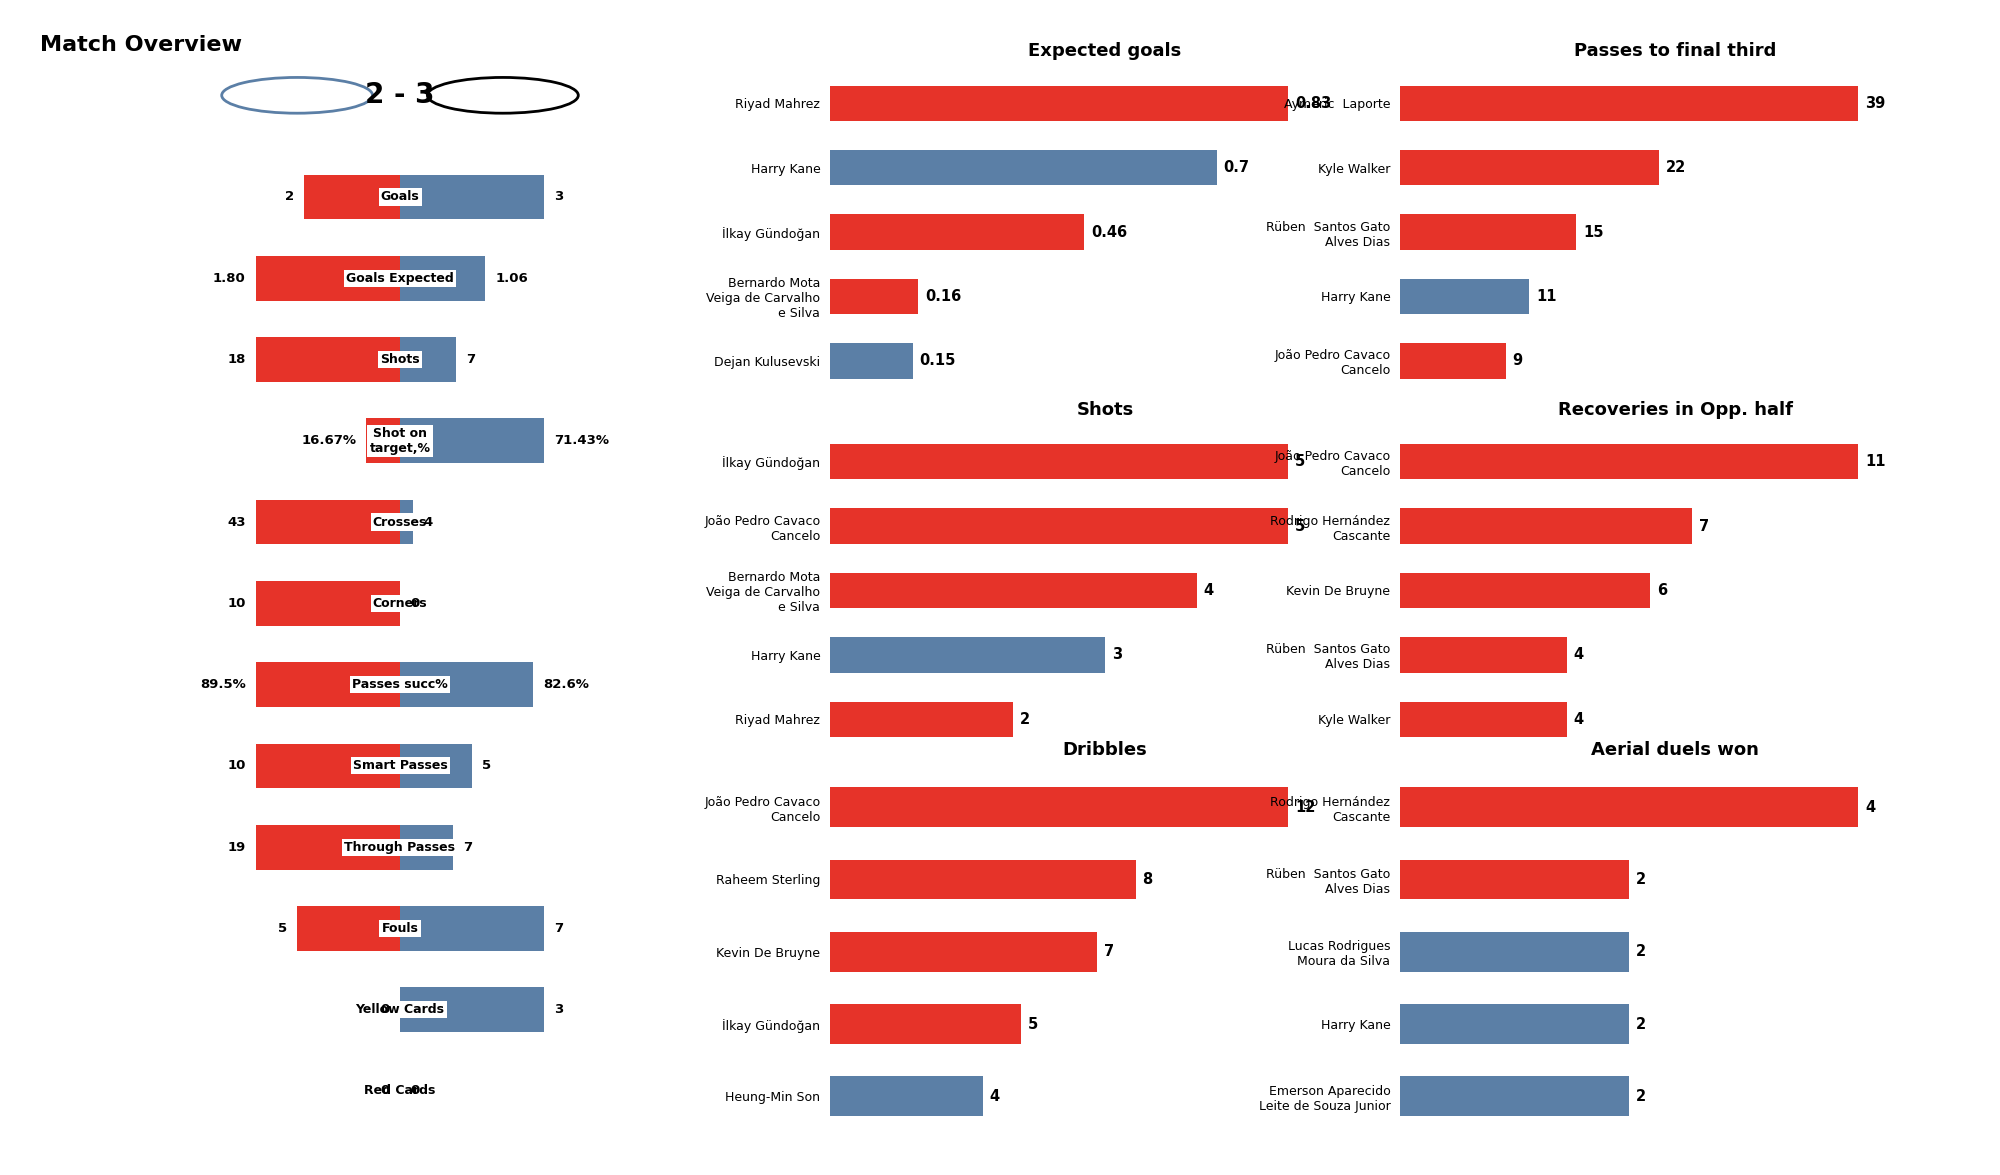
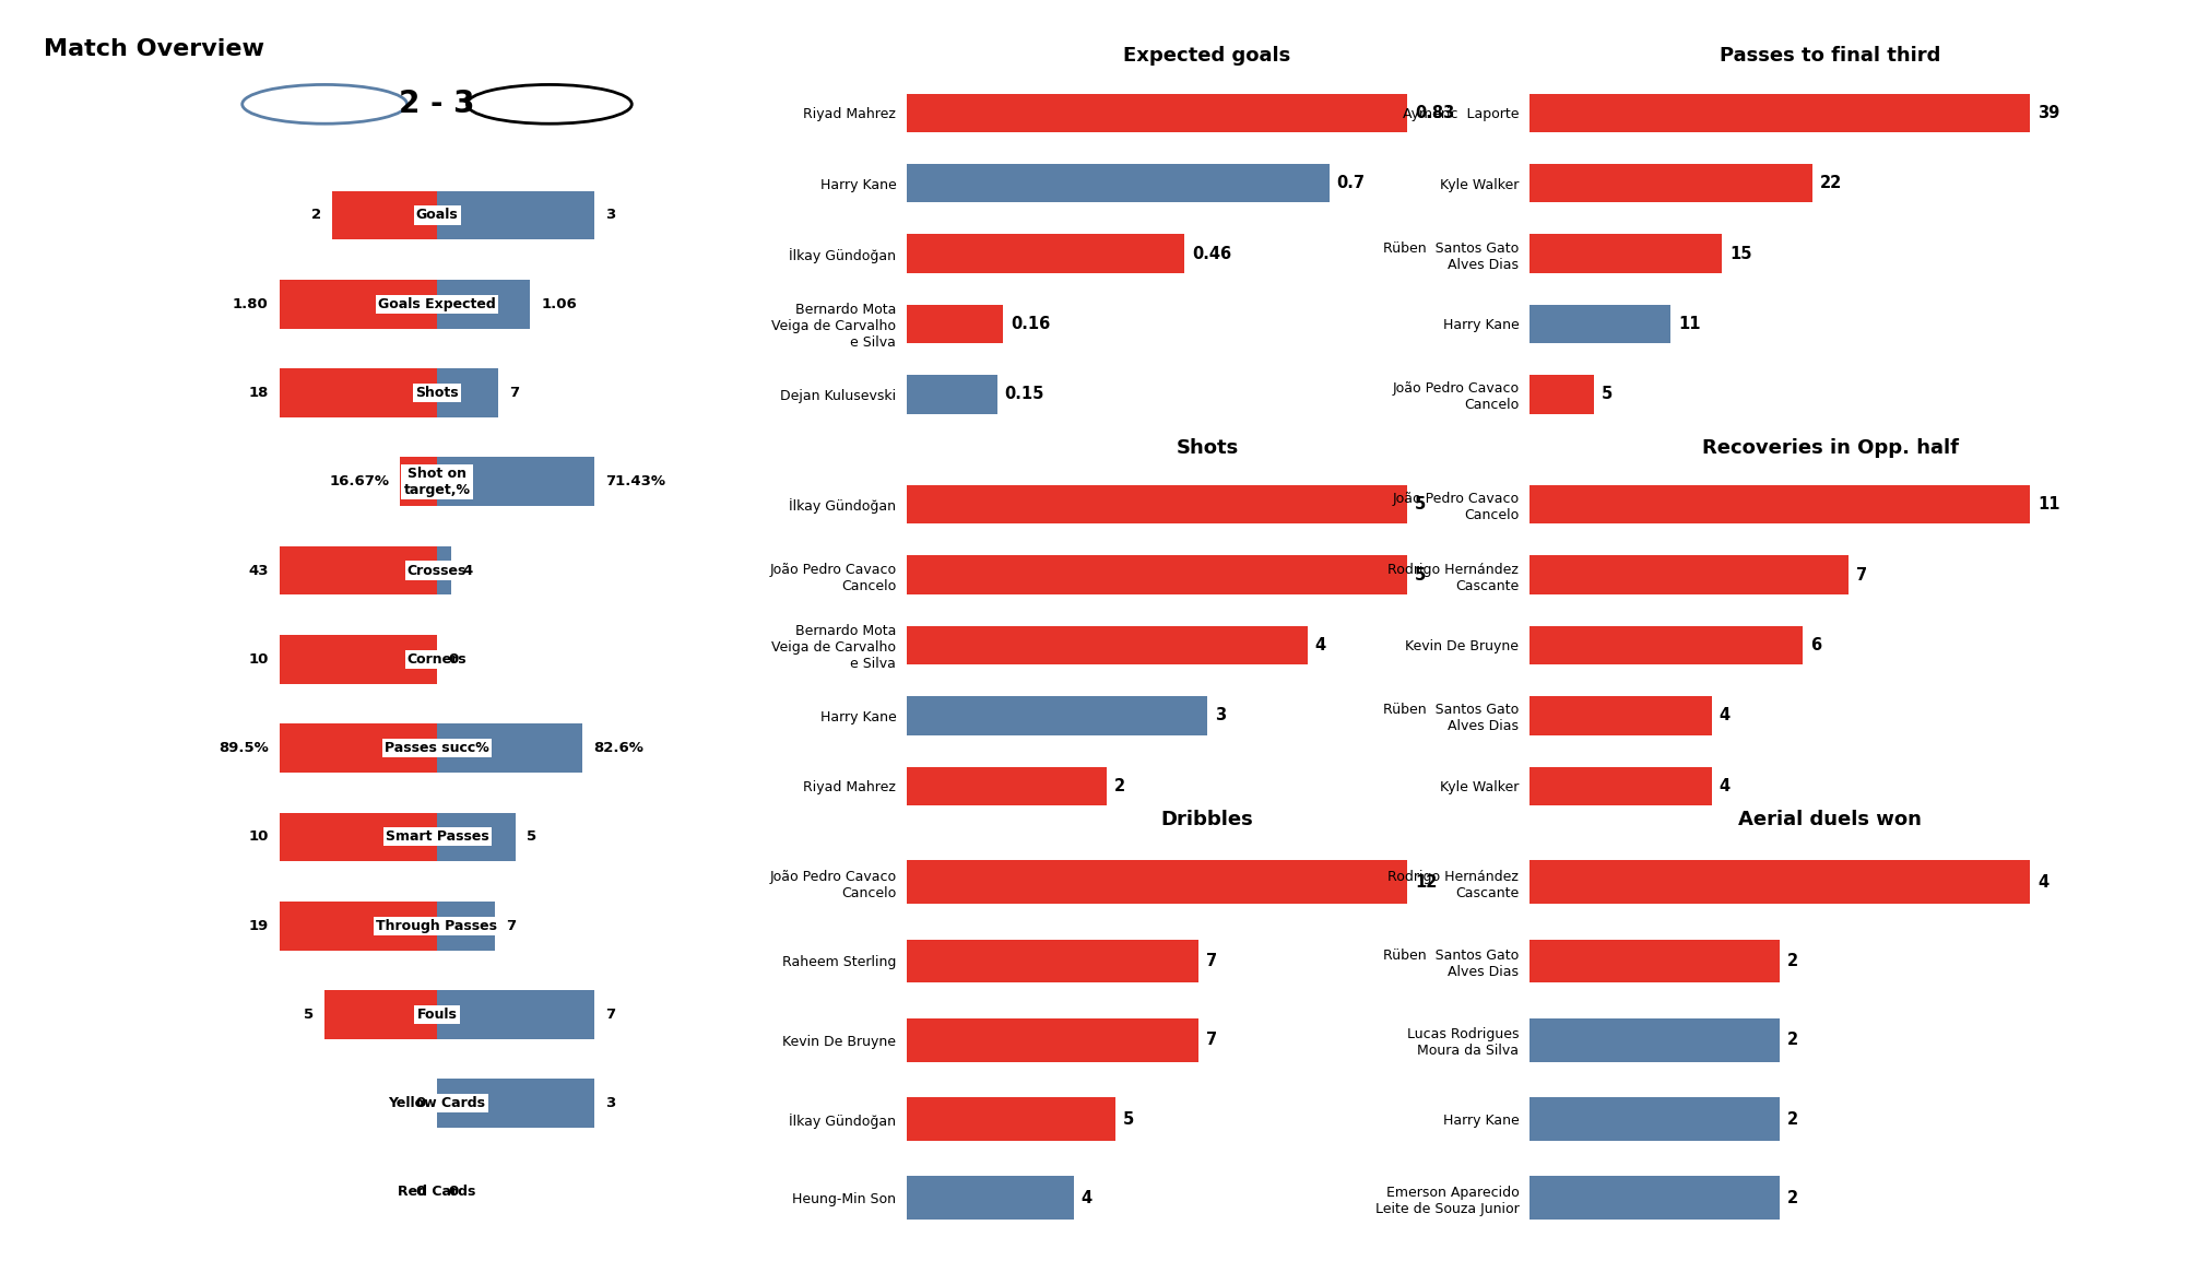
Passes to final third/João Pedro Cavaco Cancelo: 9 -> 5
Dribbles/Raheem Sterling: 8 -> 7
